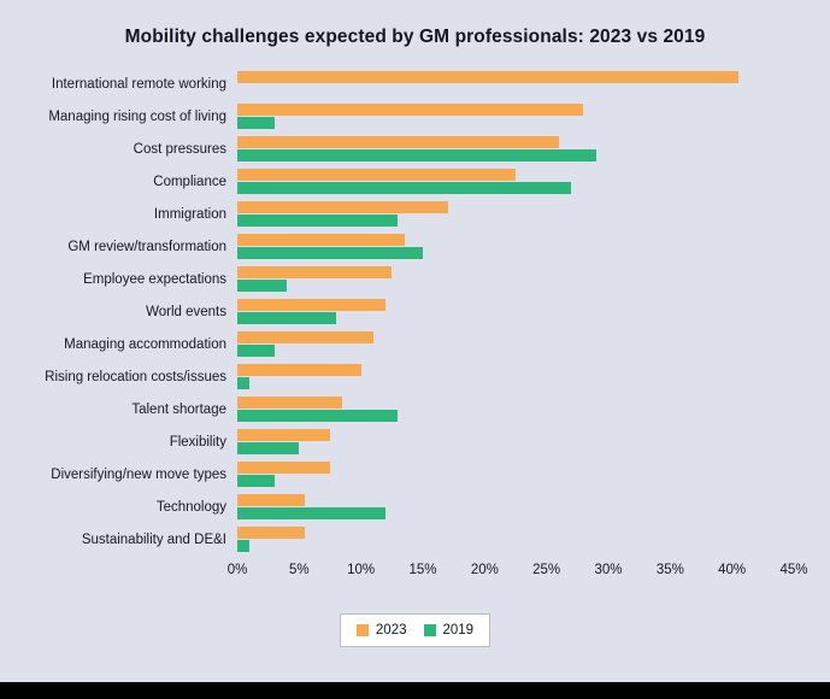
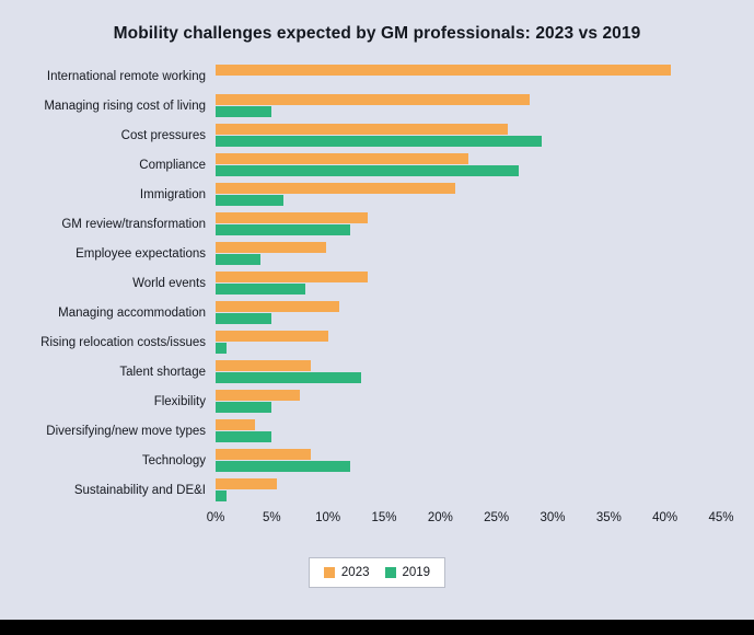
2019/Managing rising cost of living: 3% -> 5%
2023/Immigration: 17.0% -> 21.3%
2019/Immigration: 13% -> 6%
2019/GM review/transformation: 15% -> 12%
2023/Employee expectations: 12.5% -> 9.8%
2023/World events: 12.0% -> 13.5%
2019/Managing accommodation: 3% -> 5%
2023/Diversifying/new move types: 7.5% -> 3.5%
2019/Diversifying/new move types: 3% -> 5%
2023/Technology: 5.5% -> 8.5%
